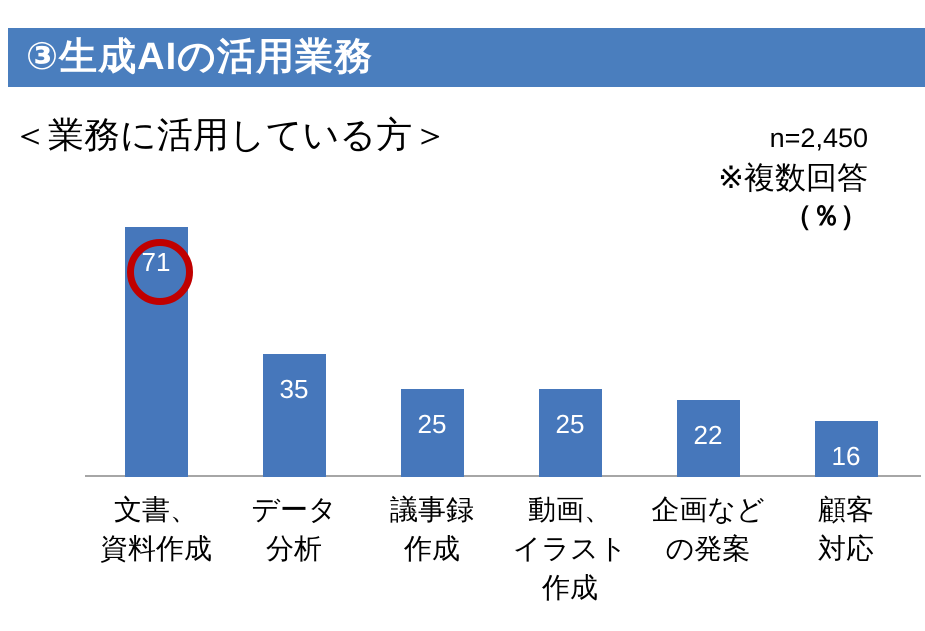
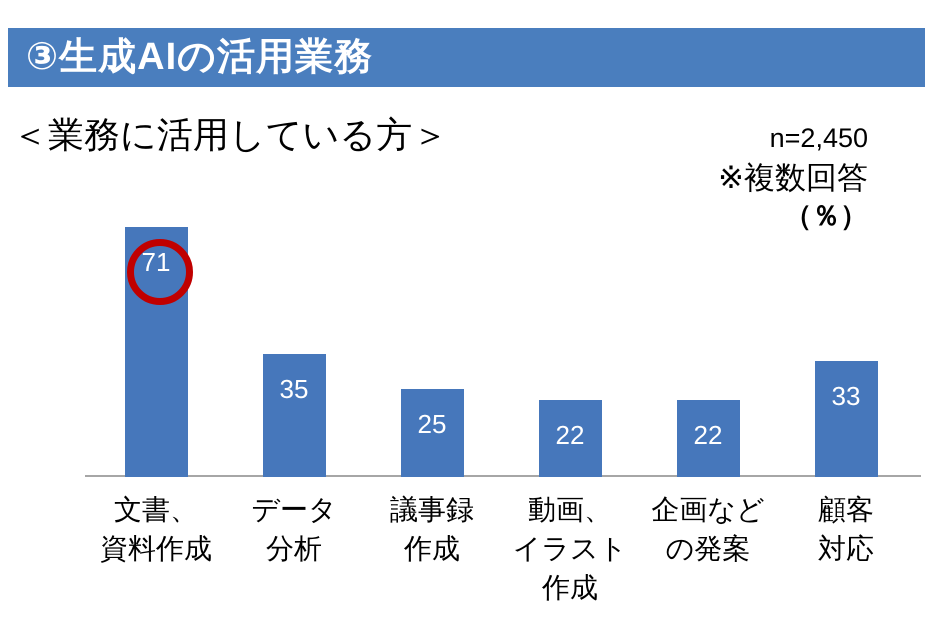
動画、イラスト作成: 25 -> 22
顧客対応: 16 -> 33
